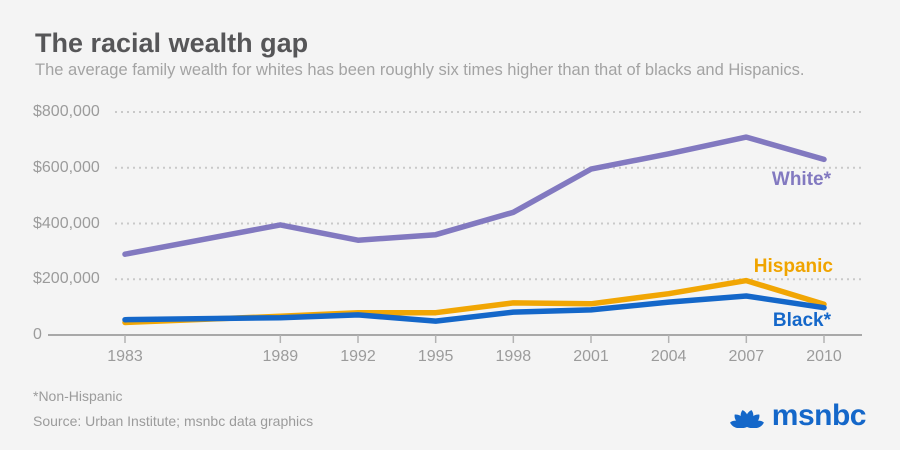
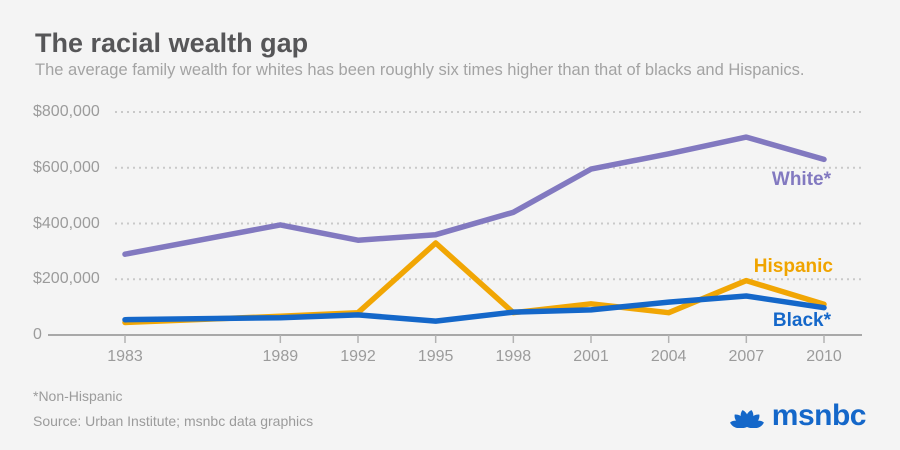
Hispanic/1995: $80000 -> $330000
Hispanic/1998: $120000 -> $80000
Hispanic/2004: $150000 -> $80000
